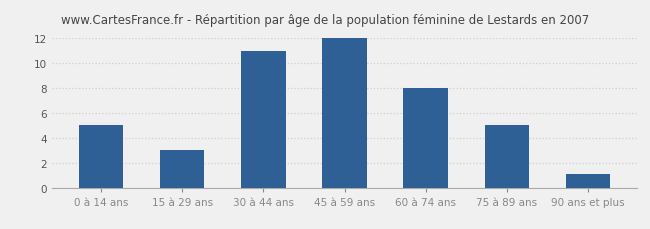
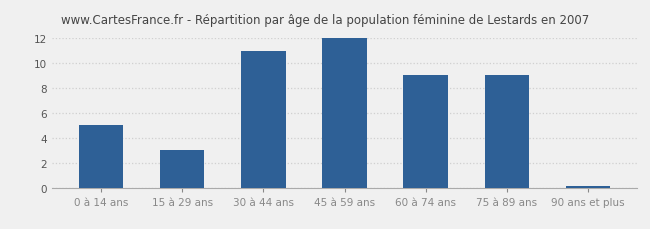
60 à 74 ans: 8.0 -> 9.0
75 à 89 ans: 5.0 -> 9.0
90 ans et plus: 1.1 -> 0.1
